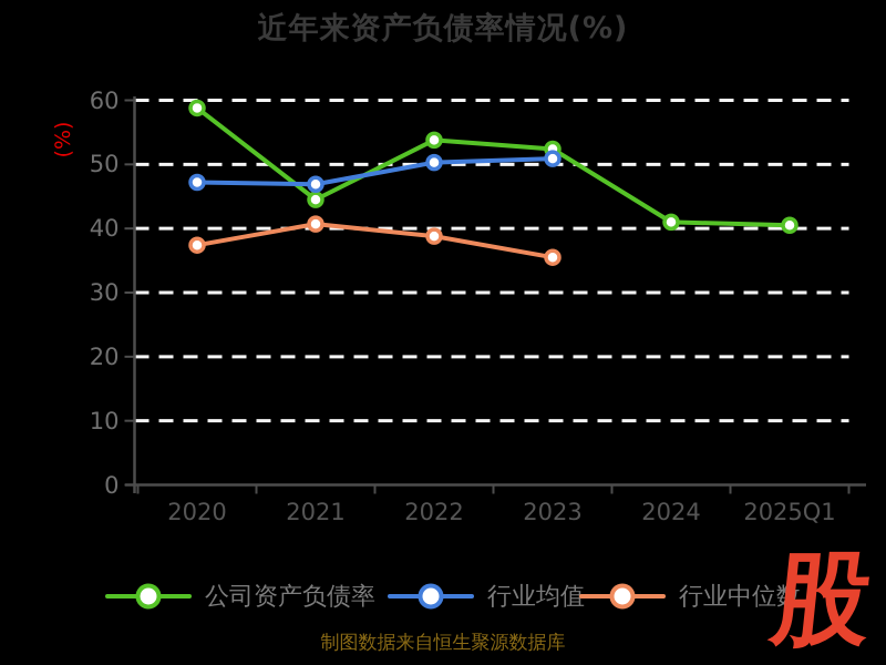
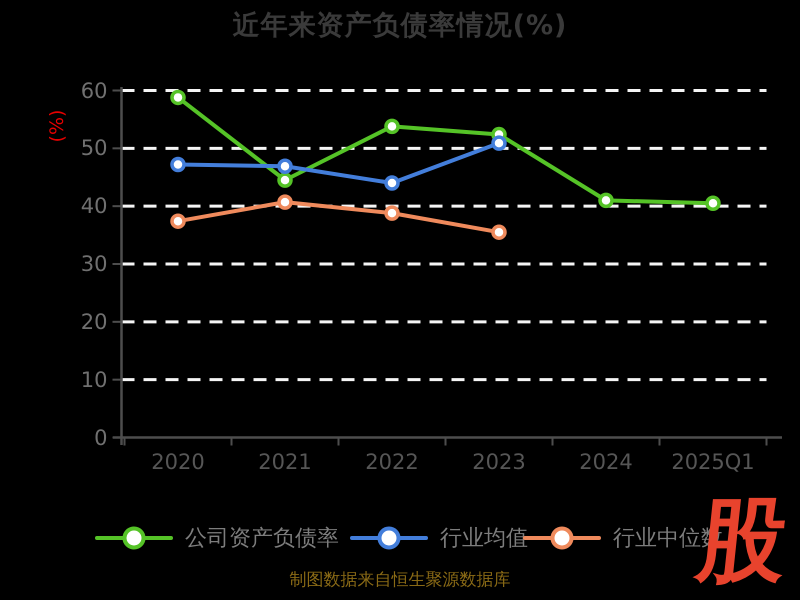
行业均值/2022: 50 -> 44
